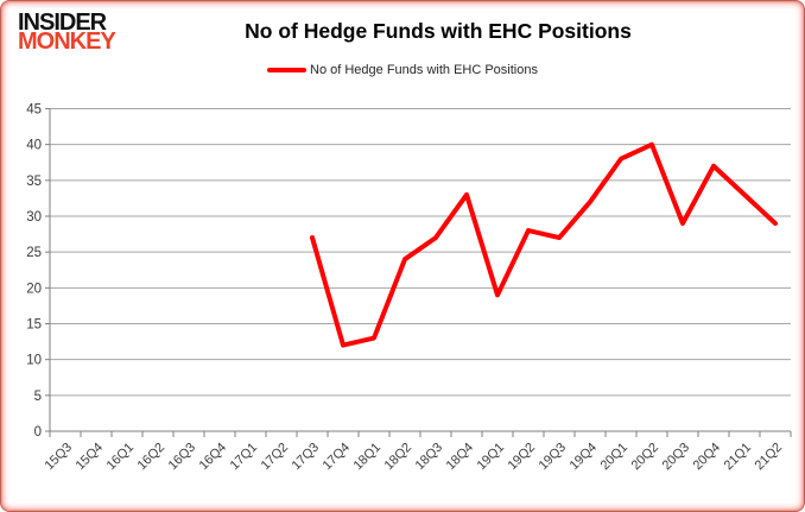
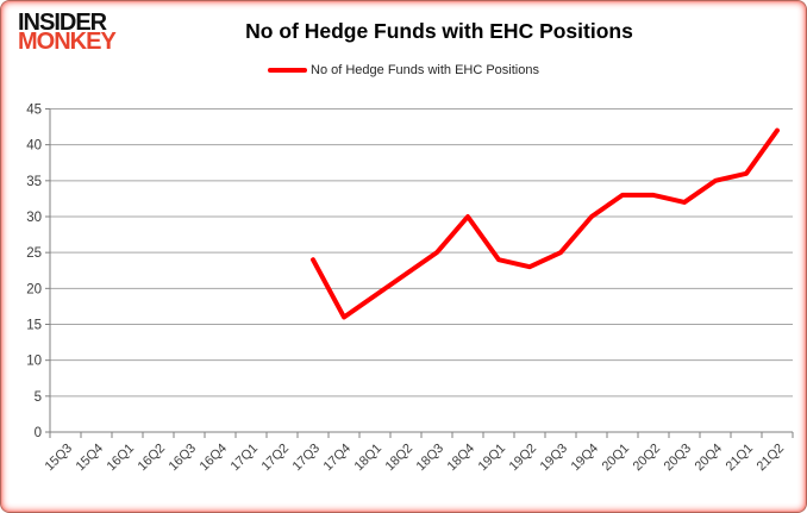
17Q3: 27 -> 24
17Q4: 12 -> 16
18Q1: 13 -> 19
18Q2: 24 -> 22
18Q3: 27 -> 25
18Q4: 33 -> 30
19Q1: 19 -> 24
19Q2: 28 -> 23
19Q3: 27 -> 25
19Q4: 32 -> 30
20Q1: 38 -> 33
20Q2: 40 -> 33
20Q3: 29 -> 32
20Q4: 37 -> 35
21Q1: 33 -> 36
21Q2: 29 -> 42
